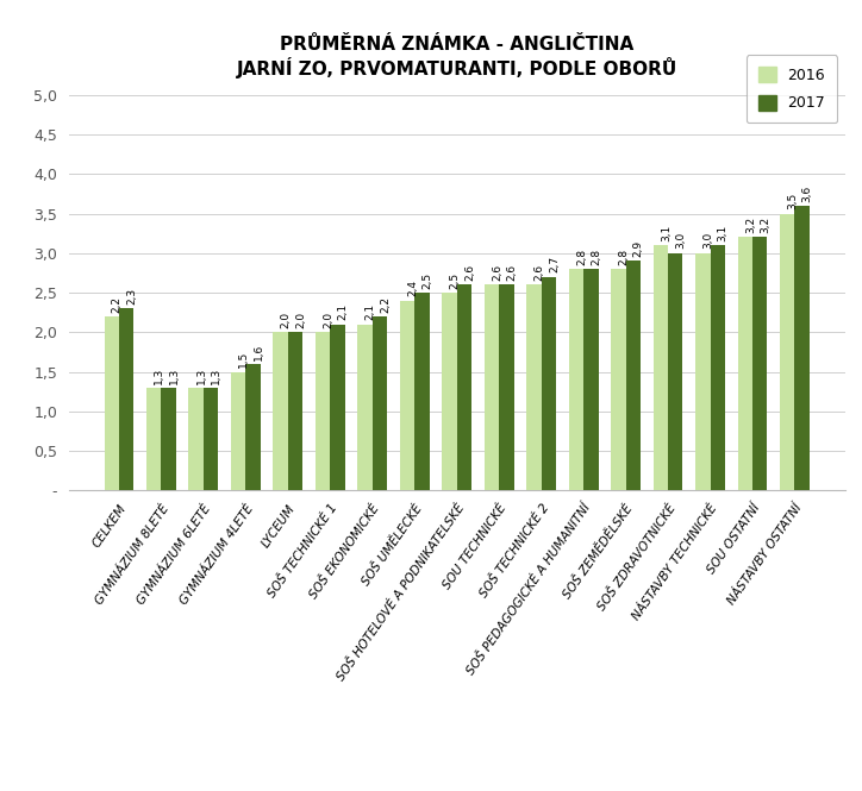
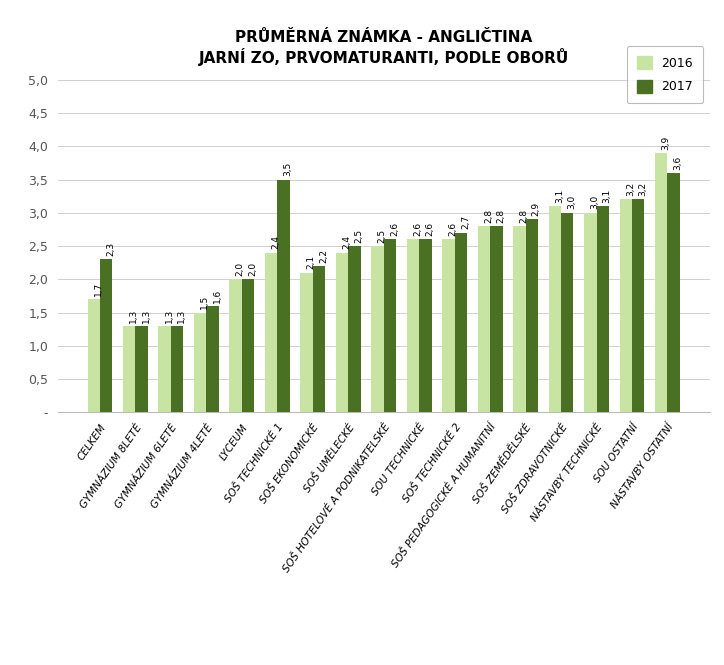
2016/CELKEM: 2,2 -> 1,7
2016/SOŠ TECHNICKÉ 1: 2,0 -> 2,4
2017/SOŠ TECHNICKÉ 1: 2,1 -> 3,5
2016/NÁSTAVBY OSTATNÍ: 3,5 -> 3,9
